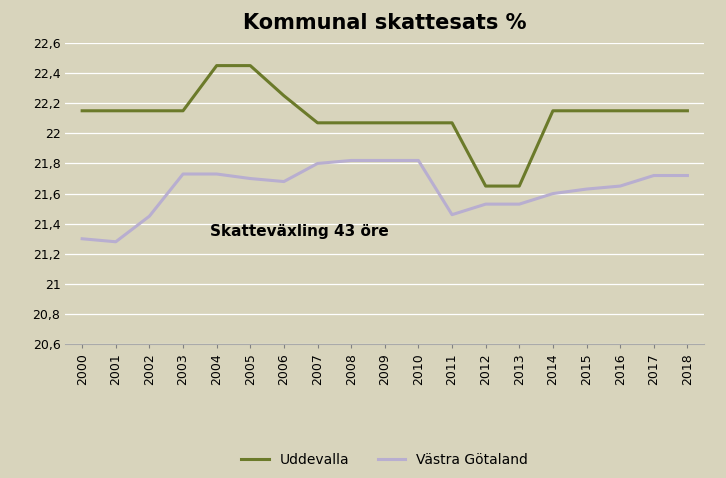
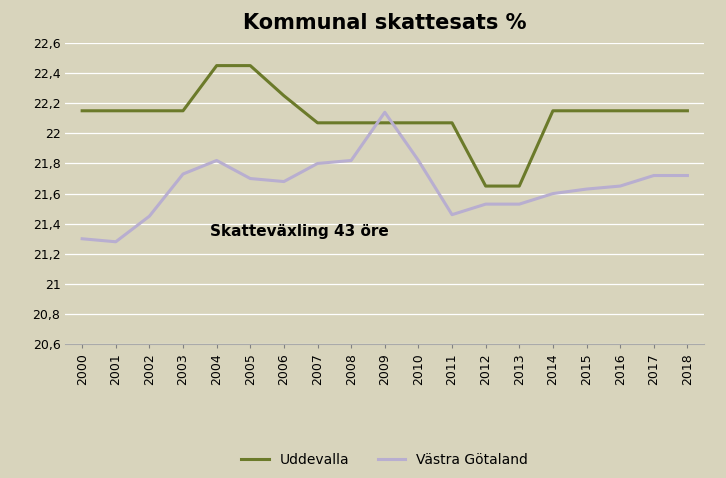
Västra Götaland/2004: 21,73 -> 21,82
Västra Götaland/2009: 21,82 -> 22,14
